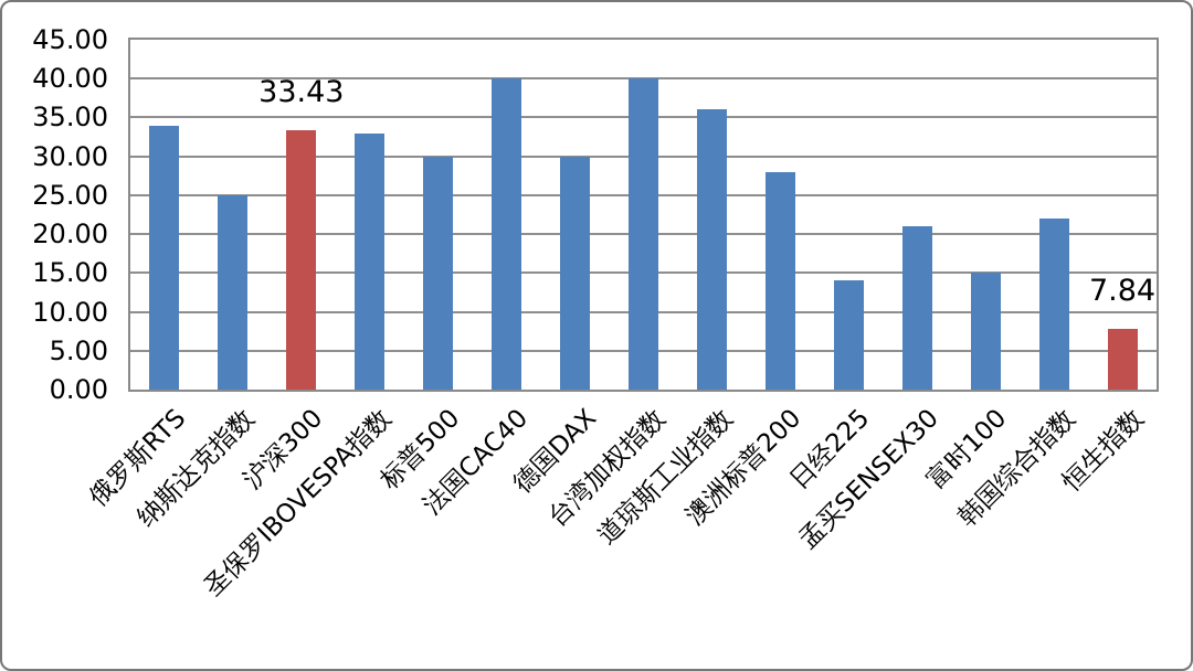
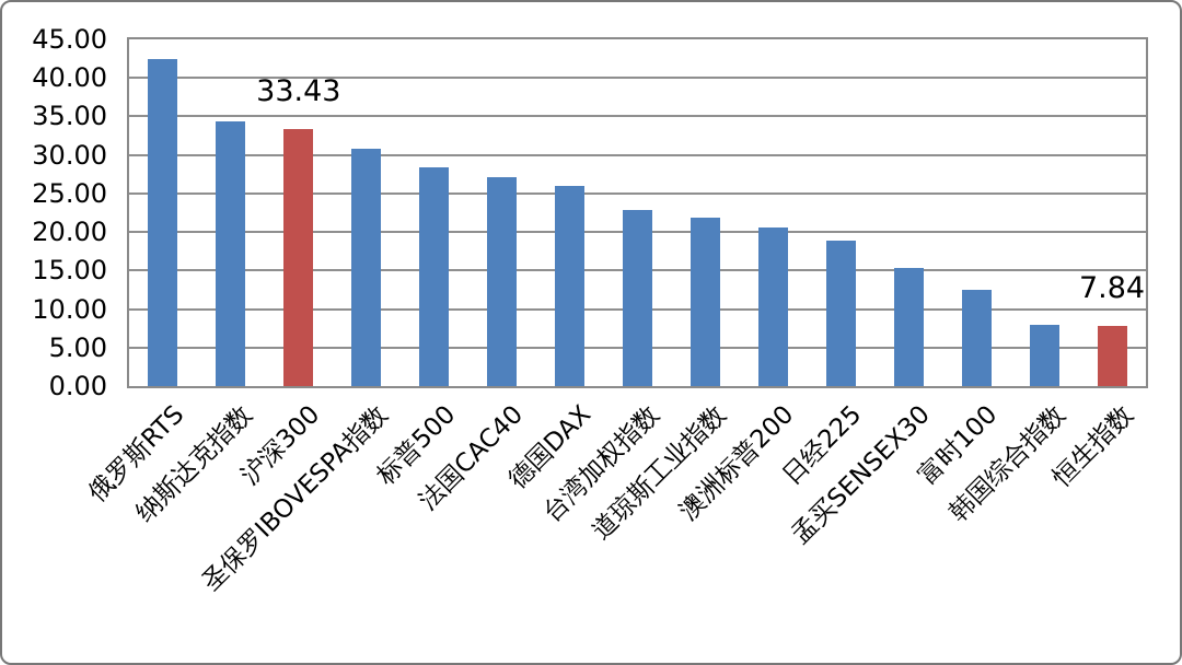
俄罗斯RTS: 34 -> 42
纳斯达克指数: 25 -> 34
圣保罗IBOVESPA指数: 33 -> 31
标普500: 30 -> 28
法国CAC40: 40 -> 27
德国DAX: 30 -> 26
台湾加权指数: 40 -> 23
道琼斯工业指数: 36 -> 22
澳洲标普200: 28 -> 21
日经225: 14 -> 19
孟买SENSEX30: 21 -> 15
富时100: 15 -> 12
韩国综合指数: 22 -> 8
